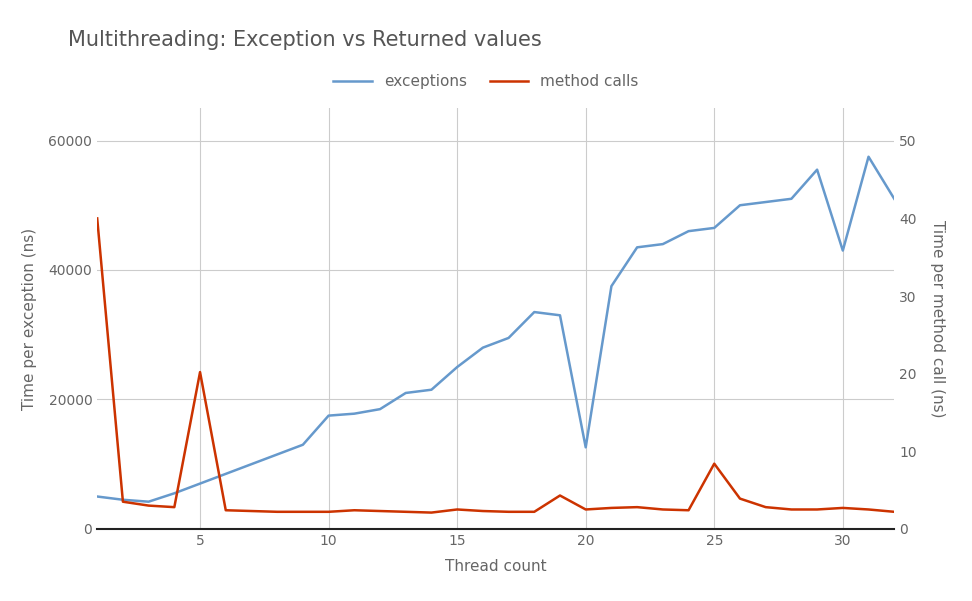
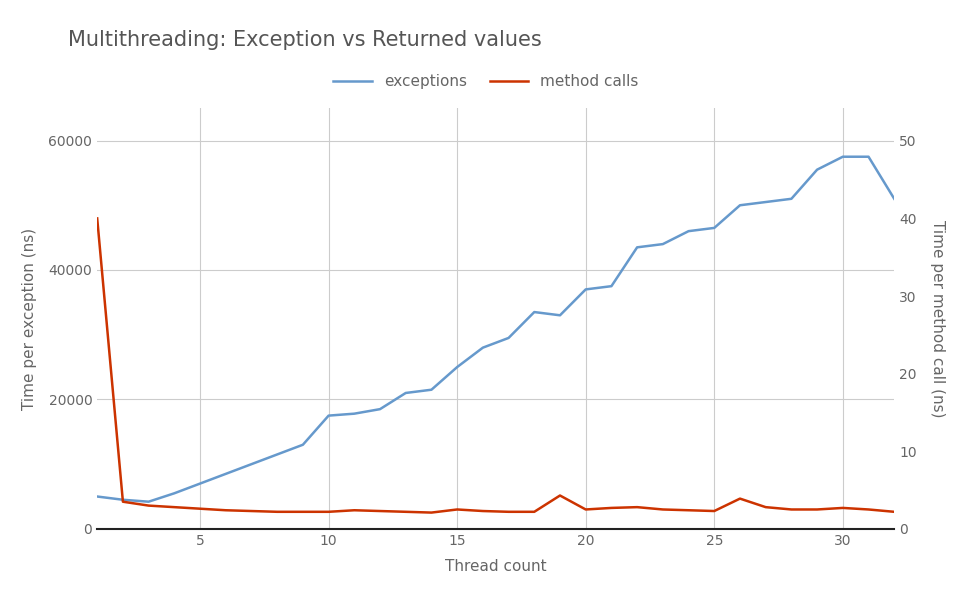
method calls/5: 20.2 -> 2.6
exceptions/20: 12600 -> 37000
method calls/25: 8.4 -> 2.3
exceptions/30: 43000 -> 57500
